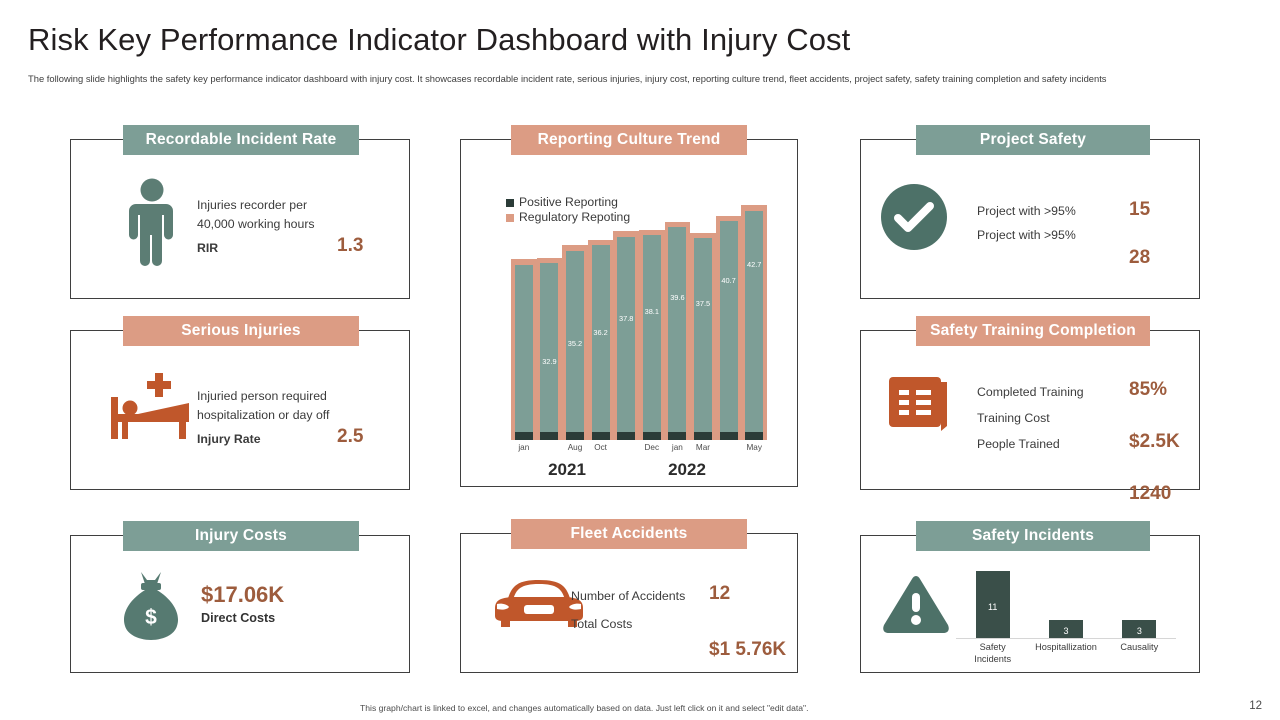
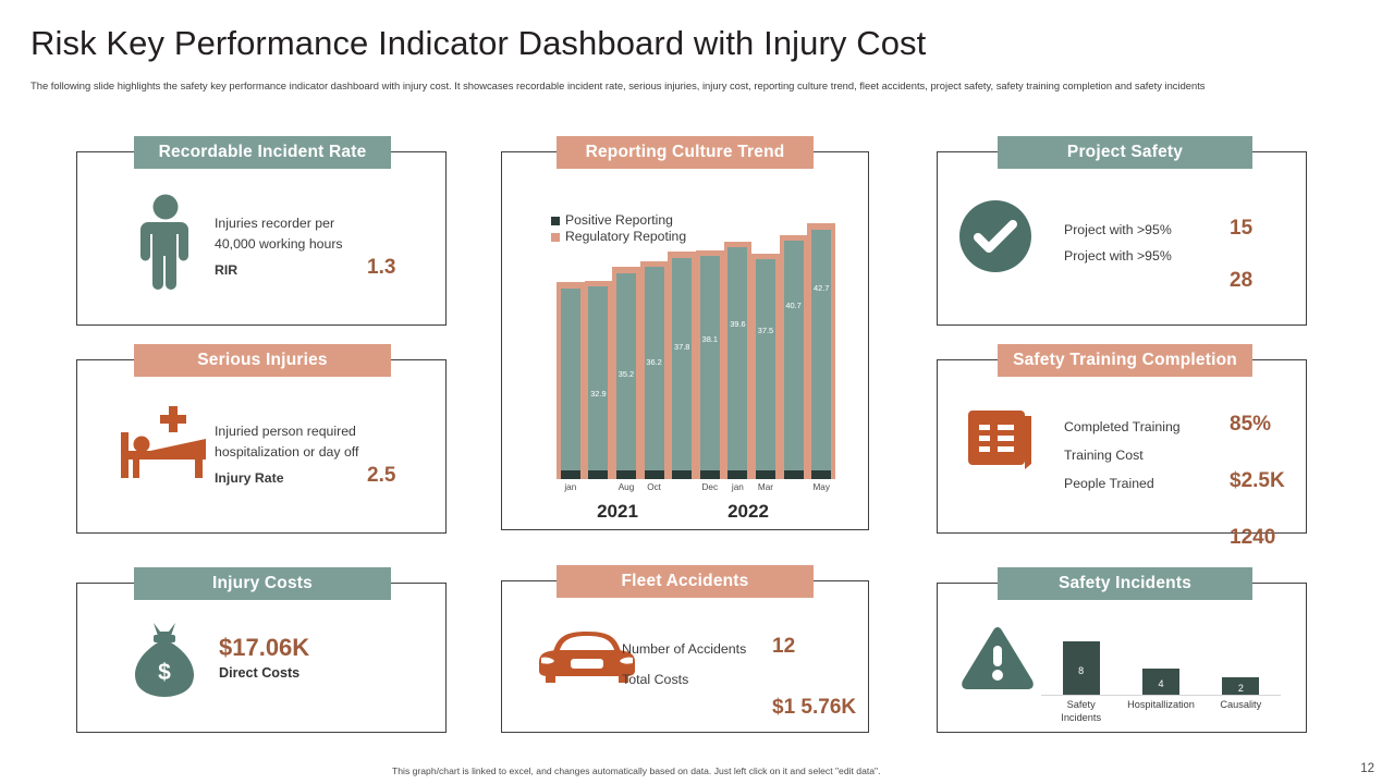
Safety Incidents/Safety Incidents: 11 -> 8
Safety Incidents/Hospitallization: 3 -> 4
Safety Incidents/Causality: 3 -> 2
